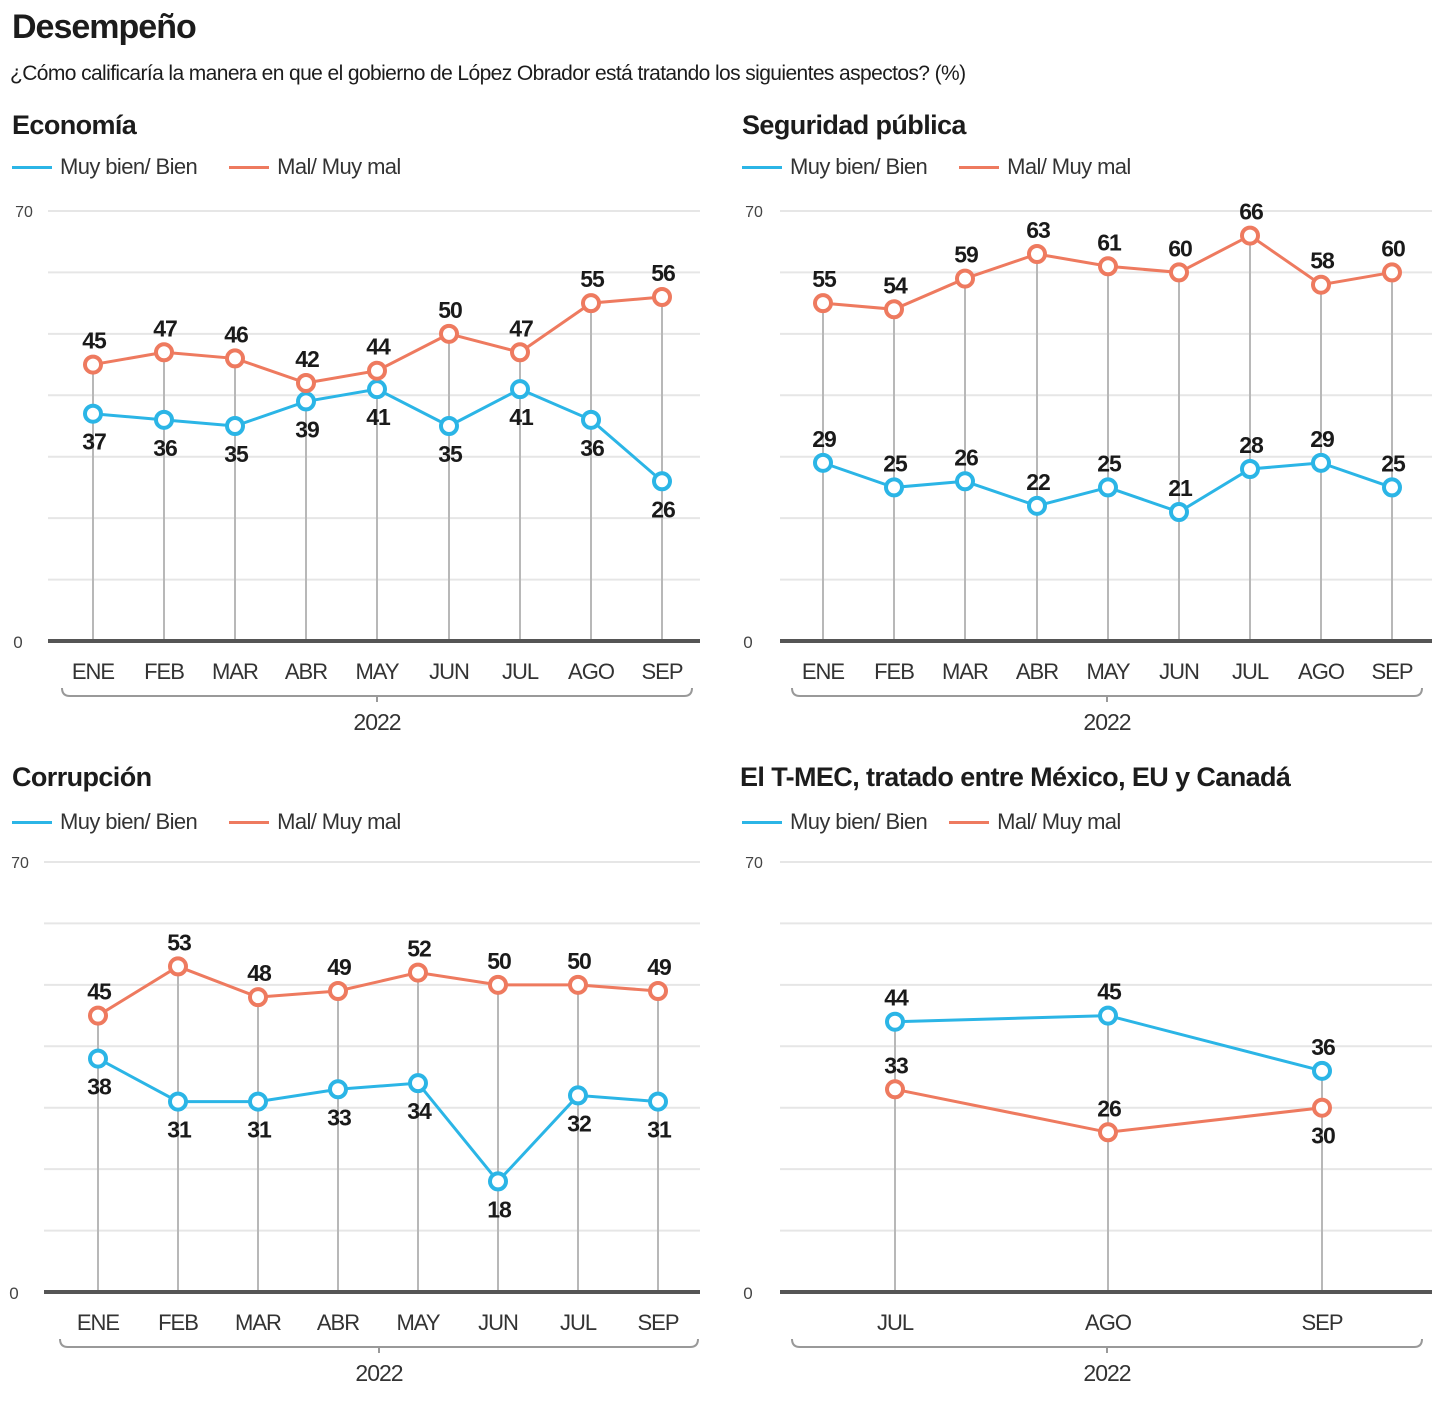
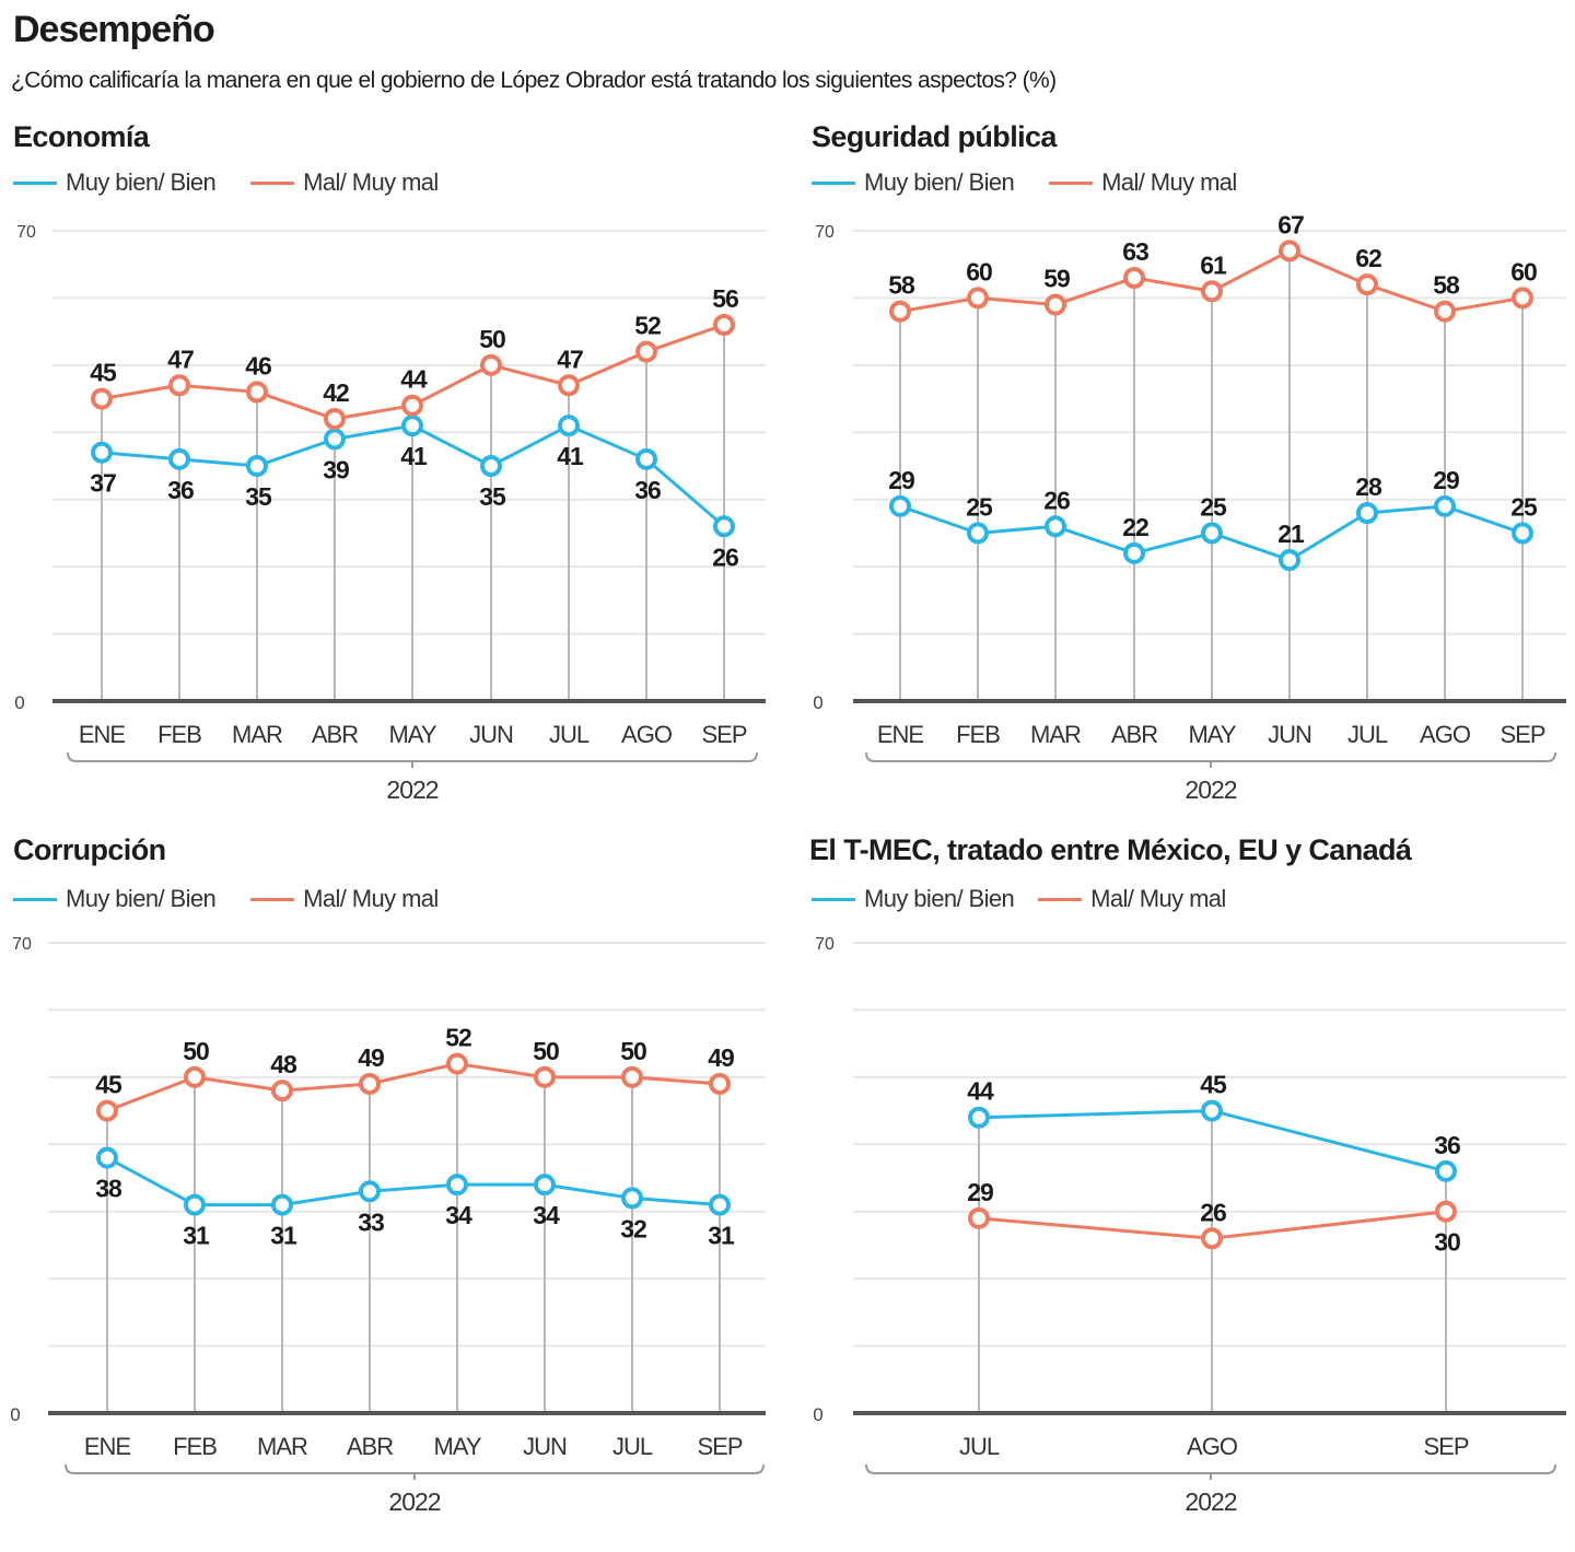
Economía/Mal/ Muy mal/AGO: 55 -> 52
Seguridad pública/Mal/ Muy mal/ENE: 55 -> 58
Seguridad pública/Mal/ Muy mal/FEB: 54 -> 60
Seguridad pública/Mal/ Muy mal/JUN: 60 -> 67
Seguridad pública/Mal/ Muy mal/JUL: 66 -> 62
Corrupción/Mal/ Muy mal/FEB: 53 -> 50
Corrupción/Muy bien/ Bien/JUN: 18 -> 34
El T-MEC, tratado entre México, EU y Canadá/Mal/ Muy mal/JUL: 33 -> 29
